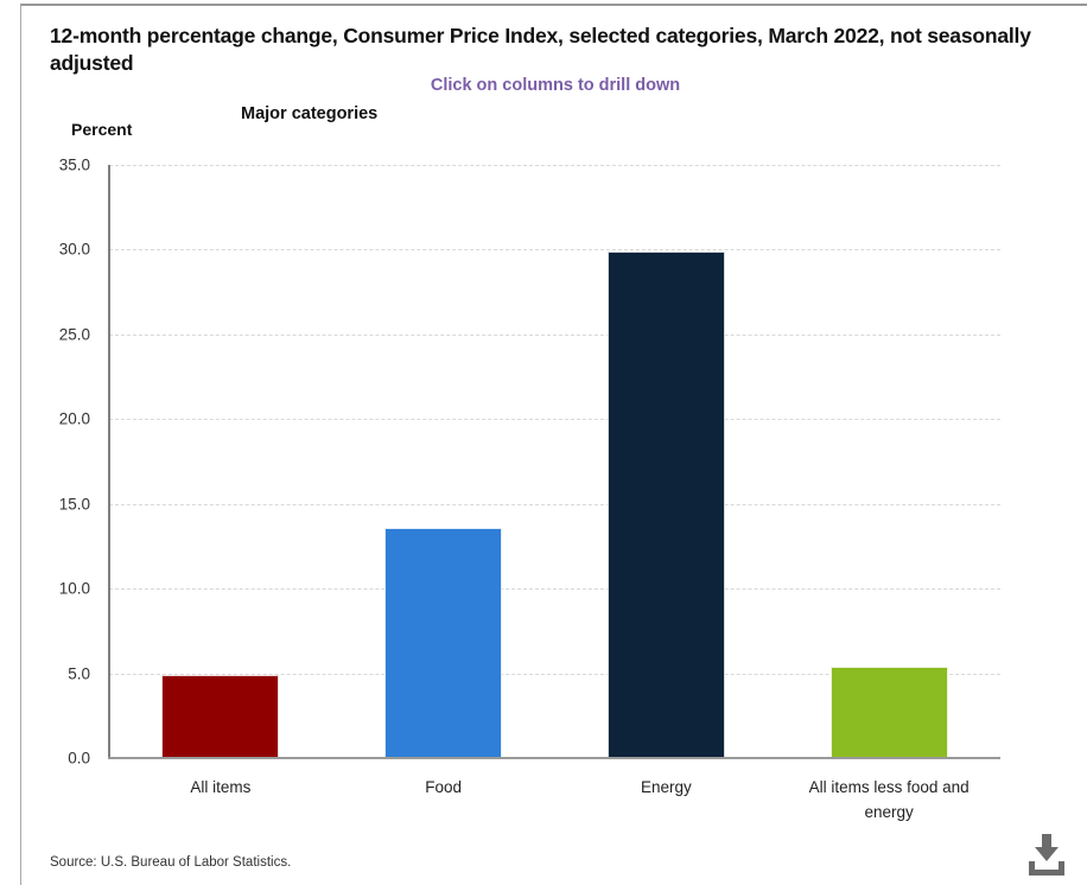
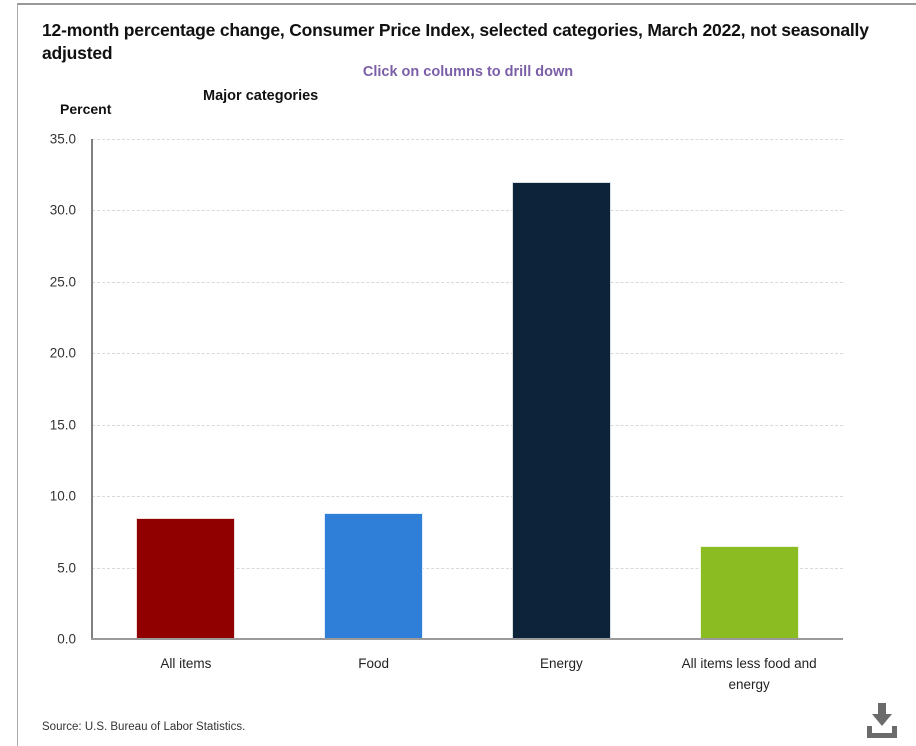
All items: 4.9 -> 8.5
Food: 13.6 -> 8.8
Energy: 29.9 -> 32.0
All items less food and energy: 5.4 -> 6.5
